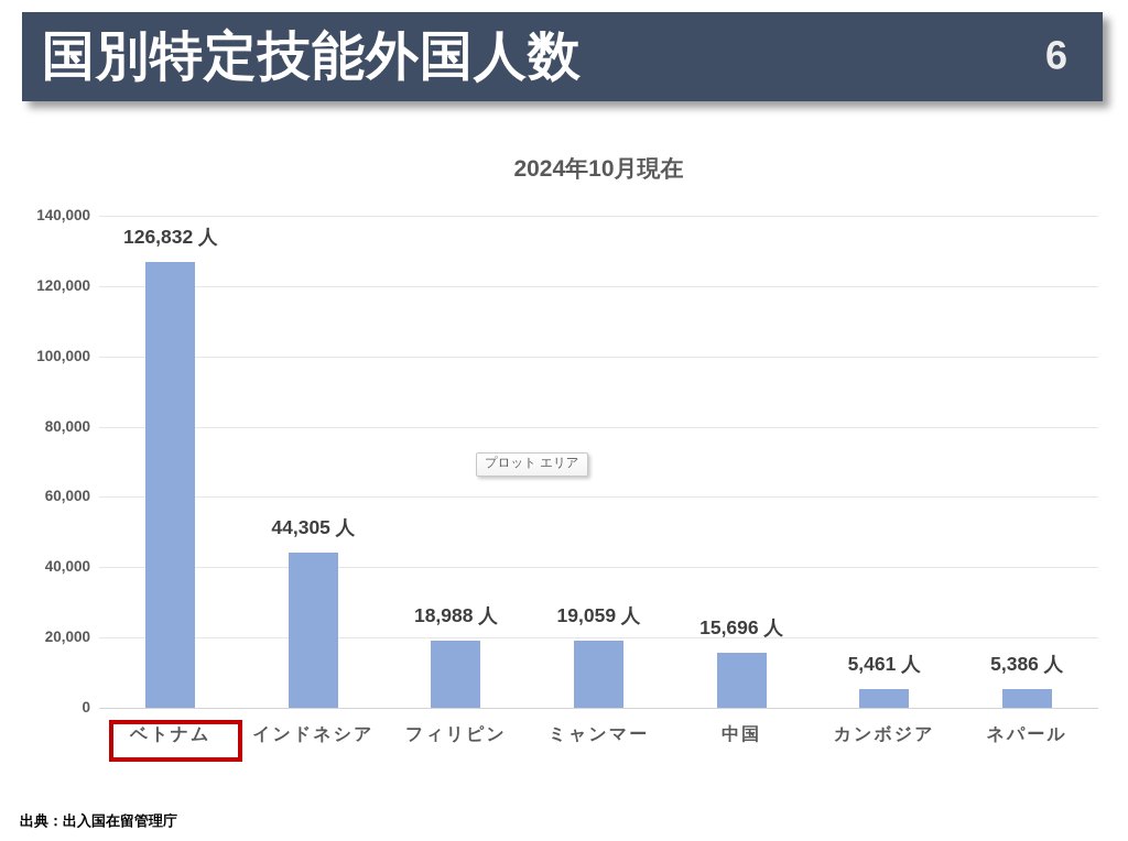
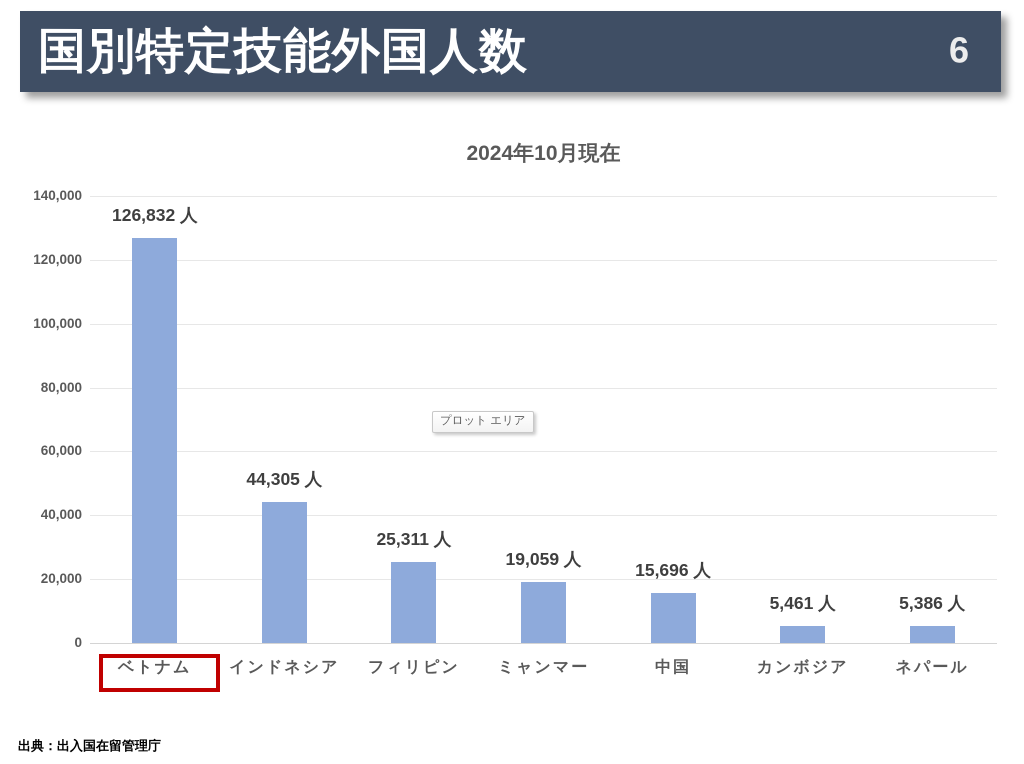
フィリピン: 18,988 -> 25,311
